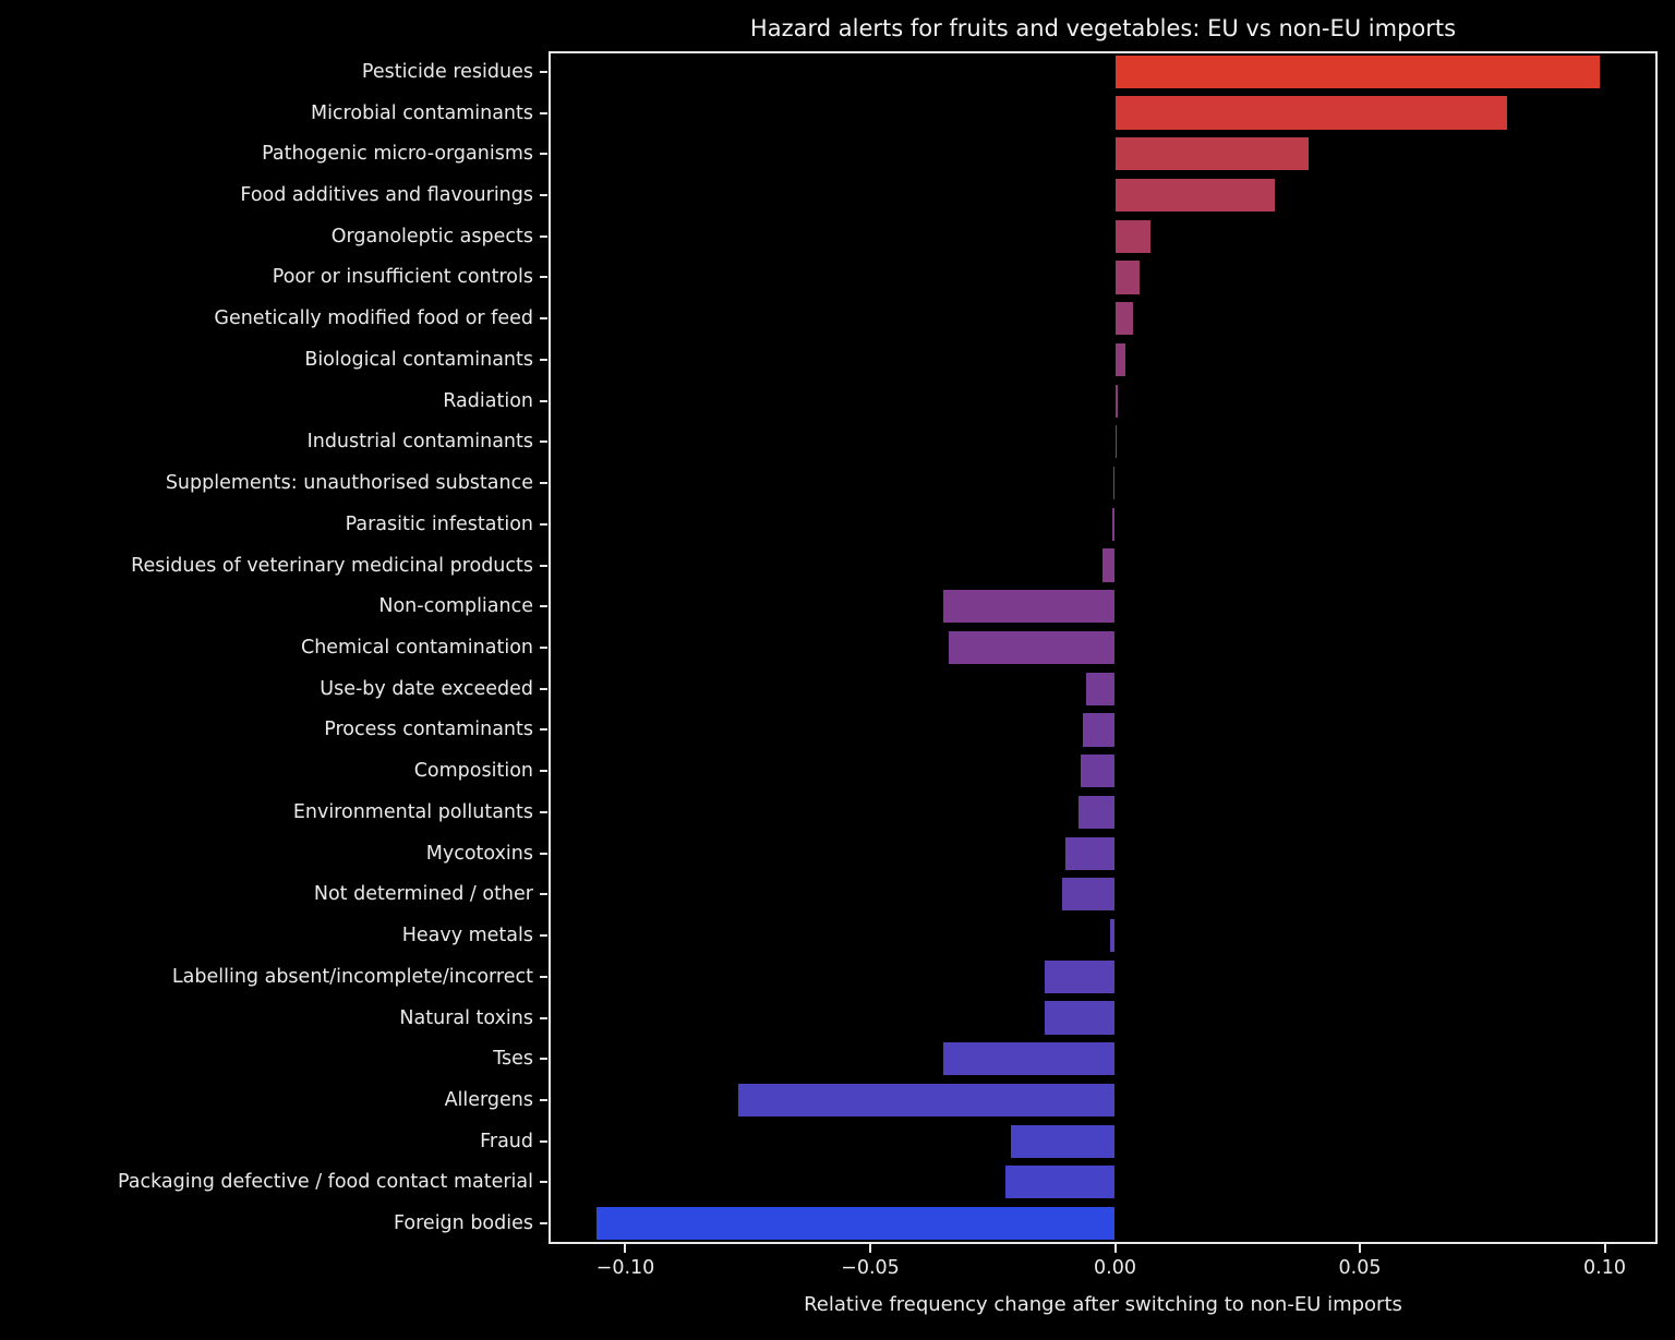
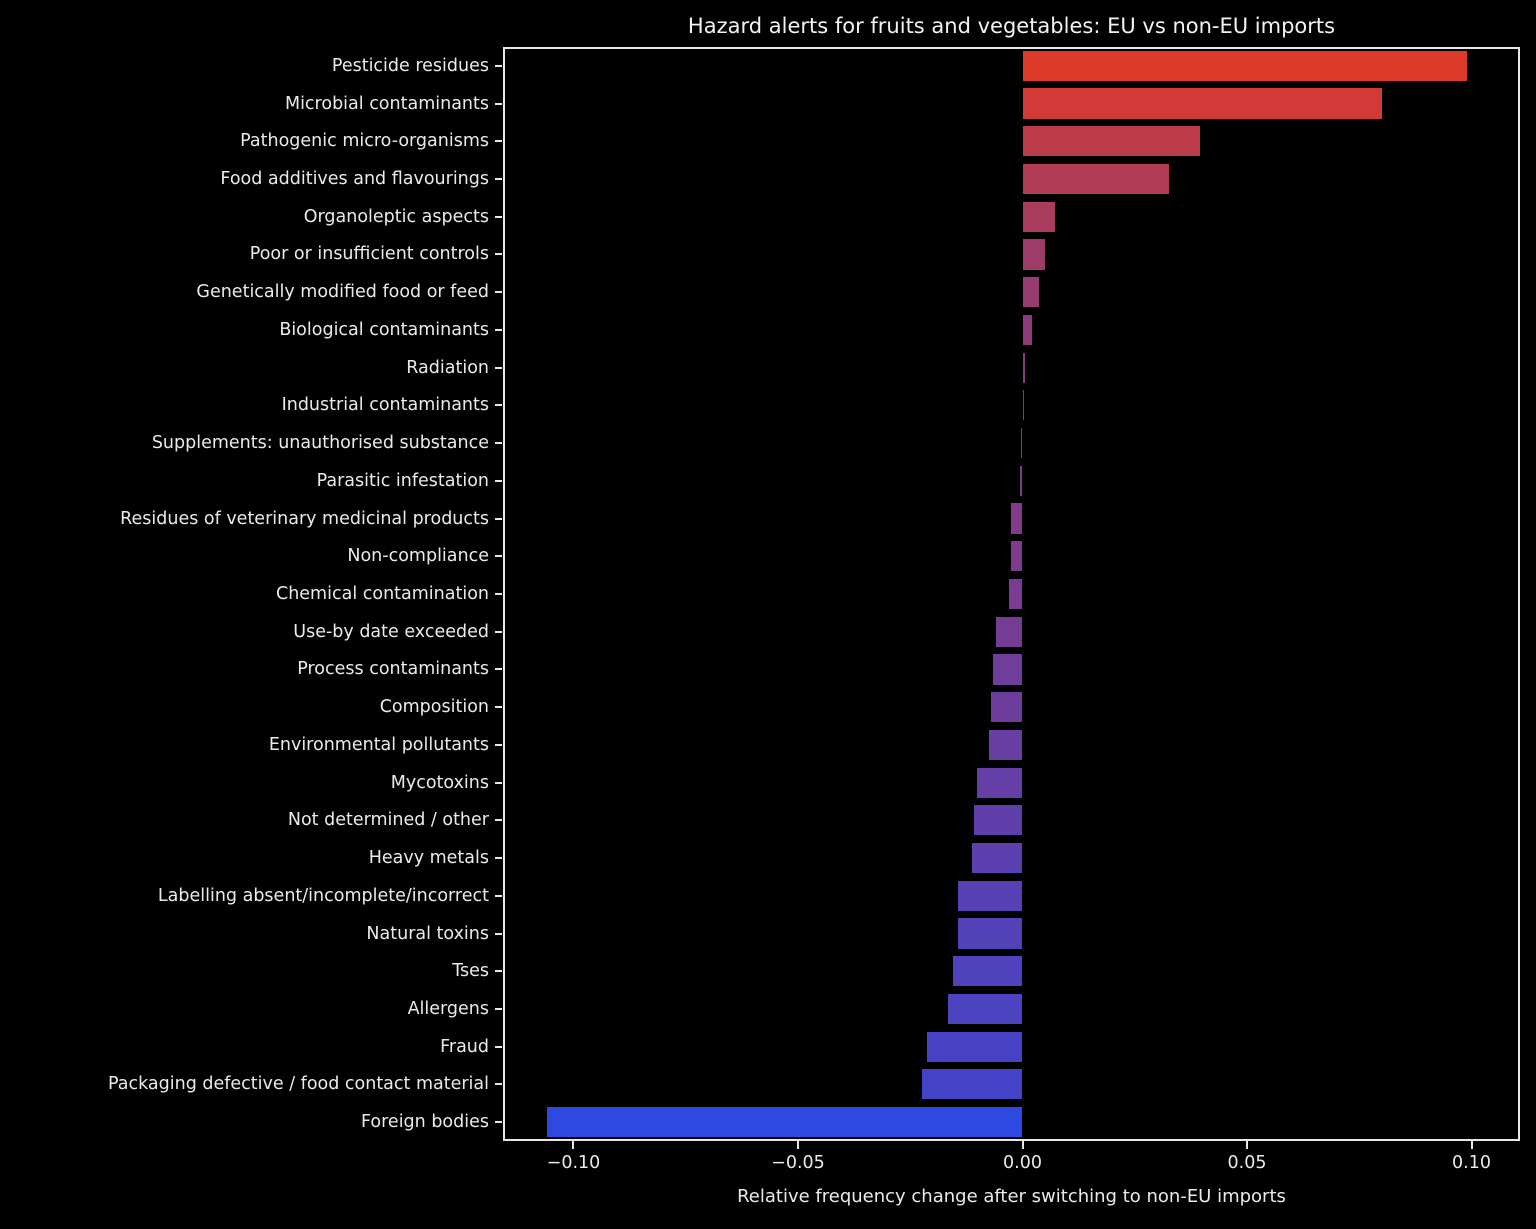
Non-compliance: -0.035 -> -0.003
Chemical contamination: -0.034 -> -0.003
Heavy metals: -0.001 -> -0.011
Tses: -0.035 -> -0.015
Allergens: -0.077 -> -0.017
